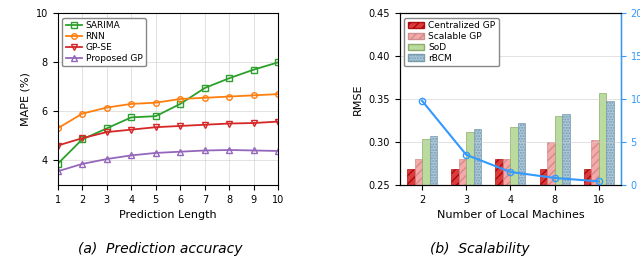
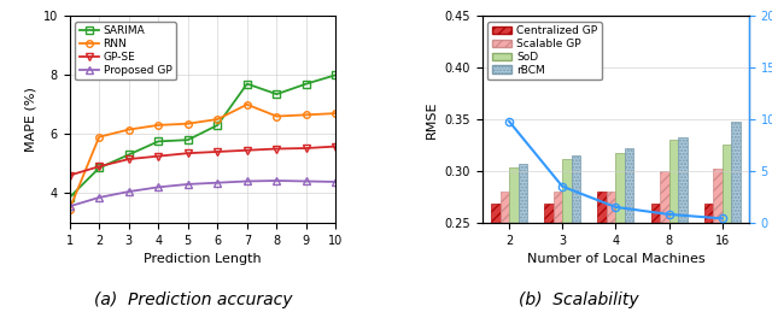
RNN/1: 5.30 -> 3.45
SARIMA/7: 6.95 -> 7.70
RNN/7: 6.55 -> 7.00
SoD/16: 0.357 -> 0.326
